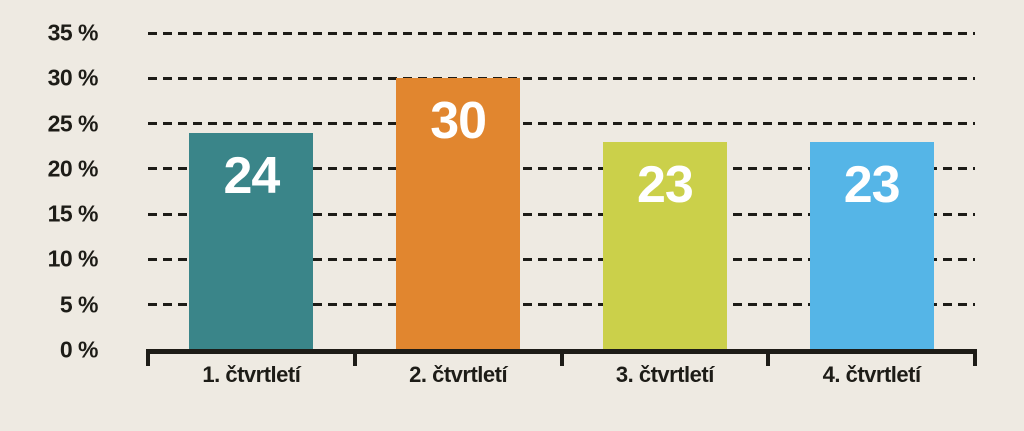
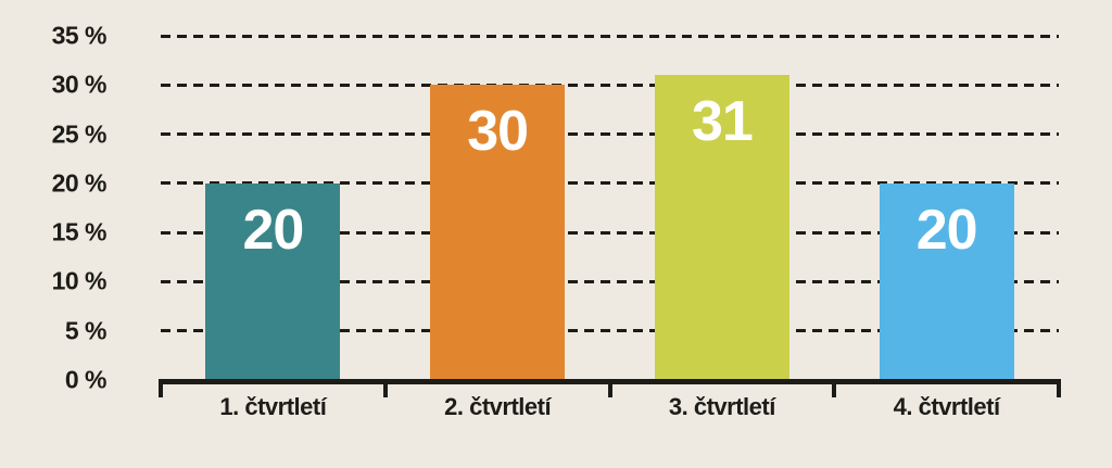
1. čtvrtletí: 24 -> 20
3. čtvrtletí: 23 -> 31
4. čtvrtletí: 23 -> 20
